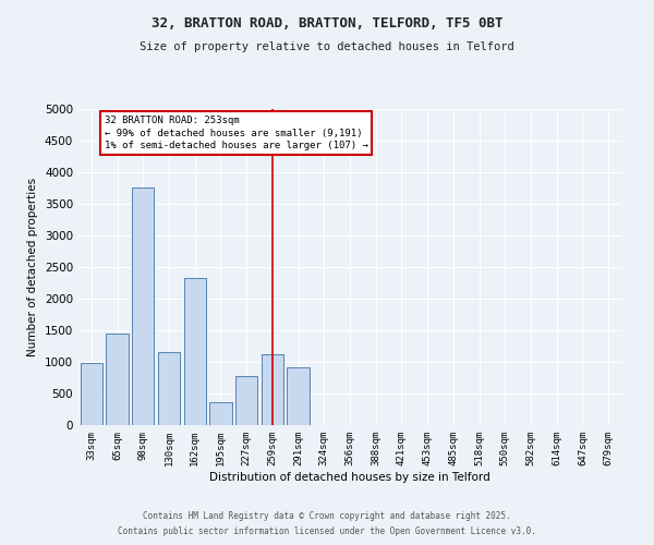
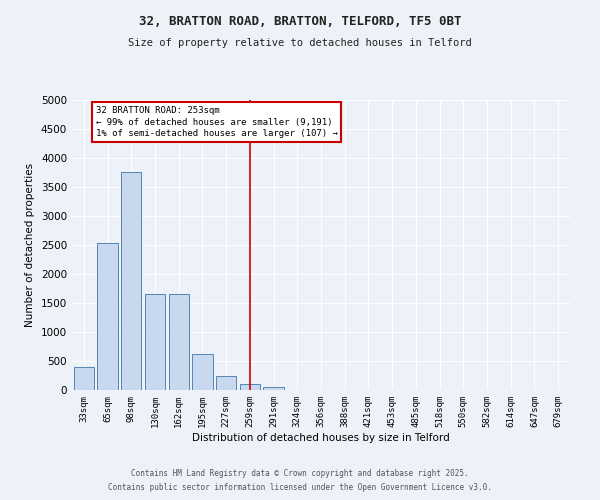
33sqm: 980 -> 390
65sqm: 1440 -> 2530
130sqm: 1160 -> 1650
162sqm: 2320 -> 1650
195sqm: 360 -> 620
227sqm: 780 -> 240
259sqm: 1120 -> 100
291sqm: 920 -> 40
